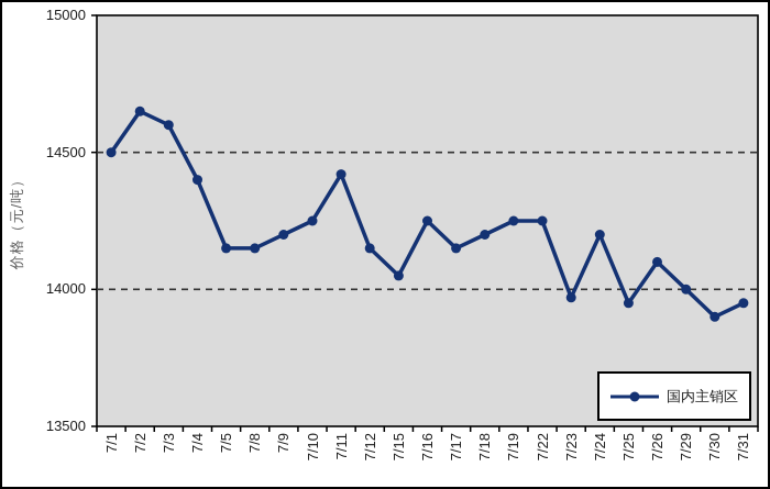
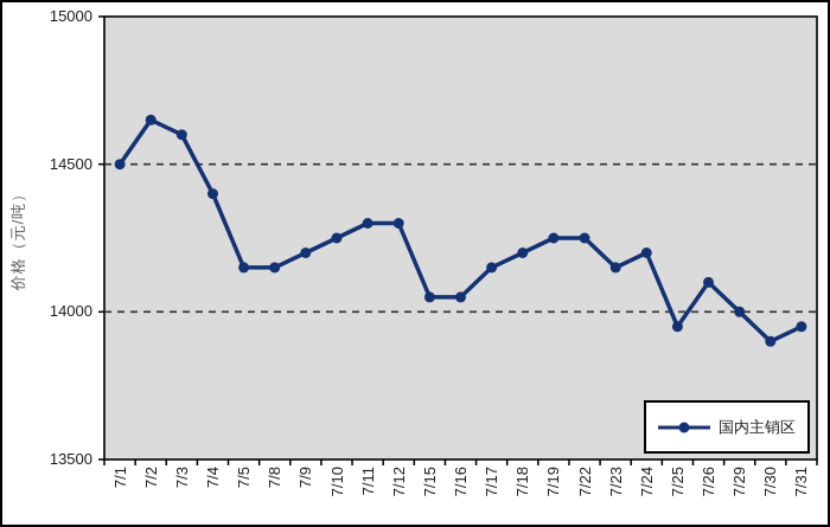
7/11: 14420 -> 14300
7/12: 14150 -> 14300
7/16: 14250 -> 14050
7/23: 13970 -> 14150
